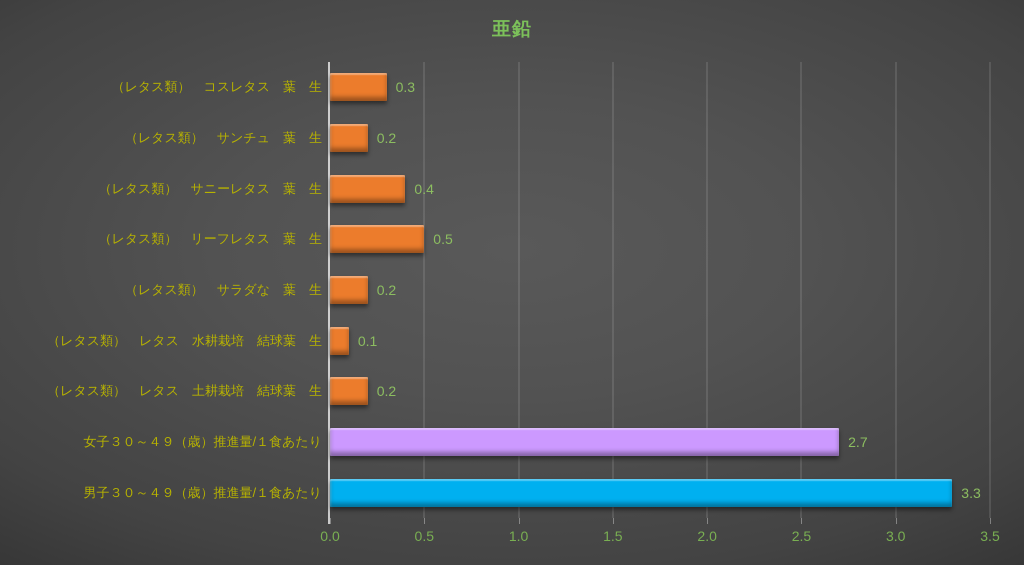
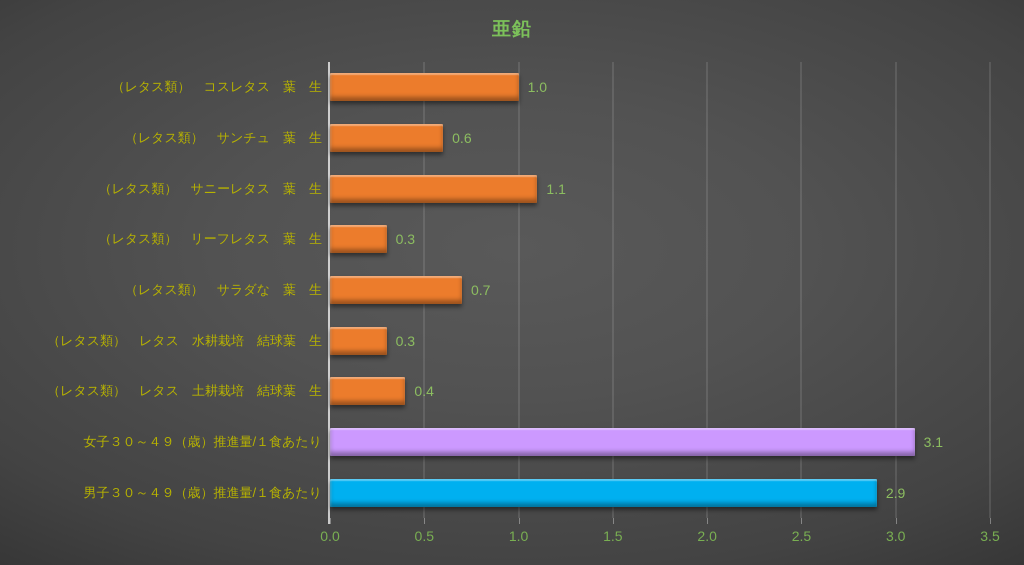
（レタス類） コスレタス 葉 生: 0.3 -> 1.0
（レタス類） サンチュ 葉 生: 0.2 -> 0.6
（レタス類） サニーレタス 葉 生: 0.4 -> 1.1
（レタス類） リーフレタス 葉 生: 0.5 -> 0.3
（レタス類） サラダな 葉 生: 0.2 -> 0.7
（レタス類） レタス 水耕栽培 結球葉 生: 0.1 -> 0.3
（レタス類） レタス 土耕栽培 結球葉 生: 0.2 -> 0.4
女子３０～４９（歳）推進量/１食あたり: 2.7 -> 3.1
男子３０～４９（歳）推進量/１食あたり: 3.3 -> 2.9
